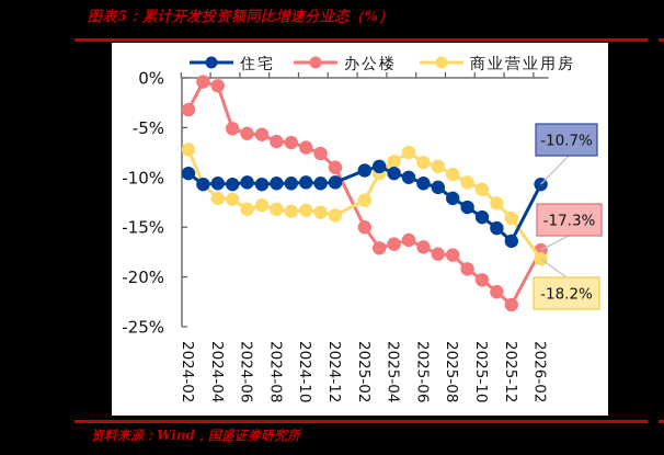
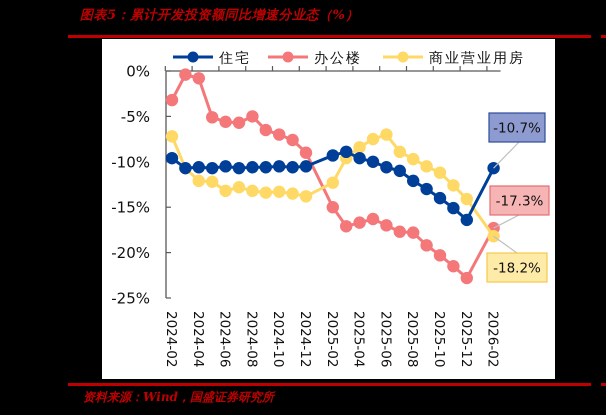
办公楼/2024-08: -6% -> -5%
商业营业用房/2025-06: -8% -> -7%
